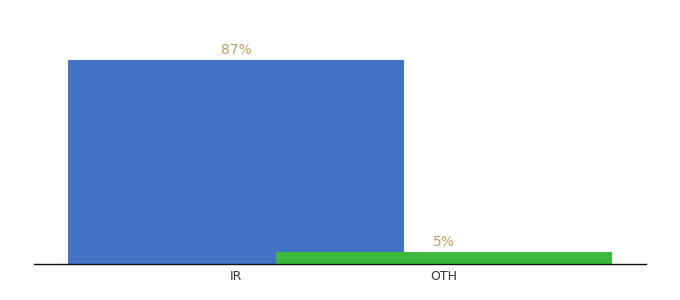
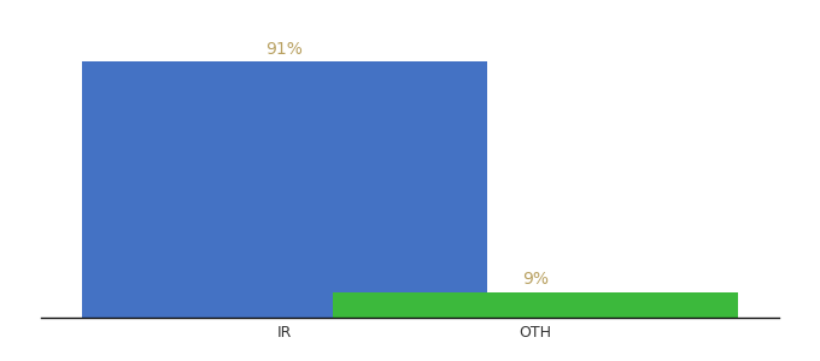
IR: 87% -> 91%
OTH: 5% -> 9%
